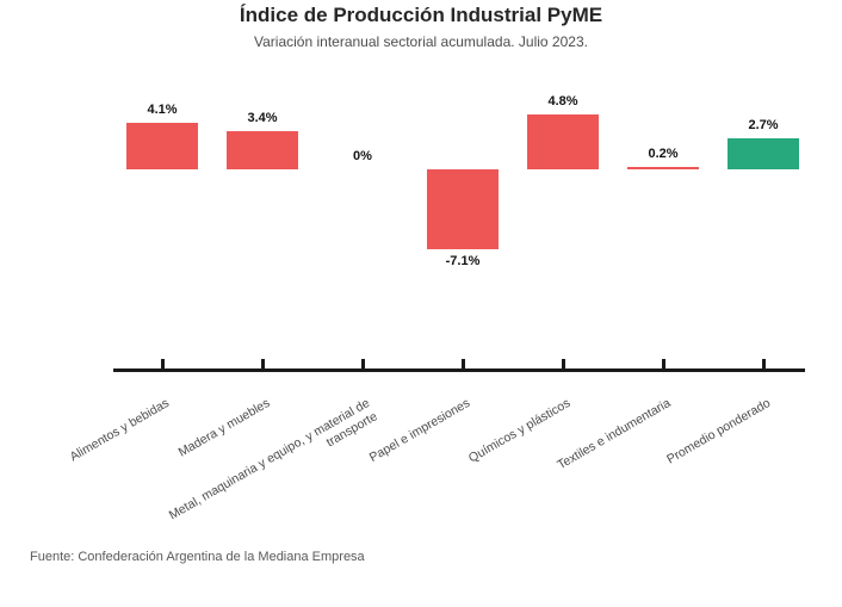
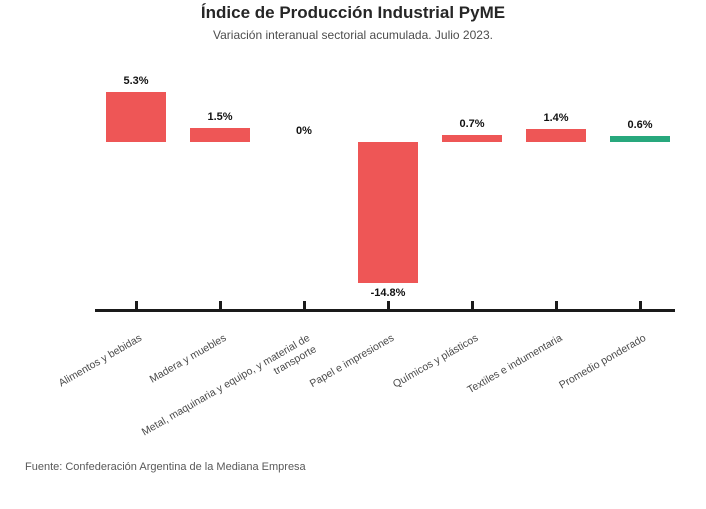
Alimentos y bebidas: 4.1% -> 5.3%
Madera y muebles: 3.4% -> 1.5%
Papel e impresiones: -7.1% -> -14.8%
Químicos y plásticos: 4.8% -> 0.7%
Textiles e indumentaria: 0.2% -> 1.4%
Promedio ponderado: 2.7% -> 0.6%
